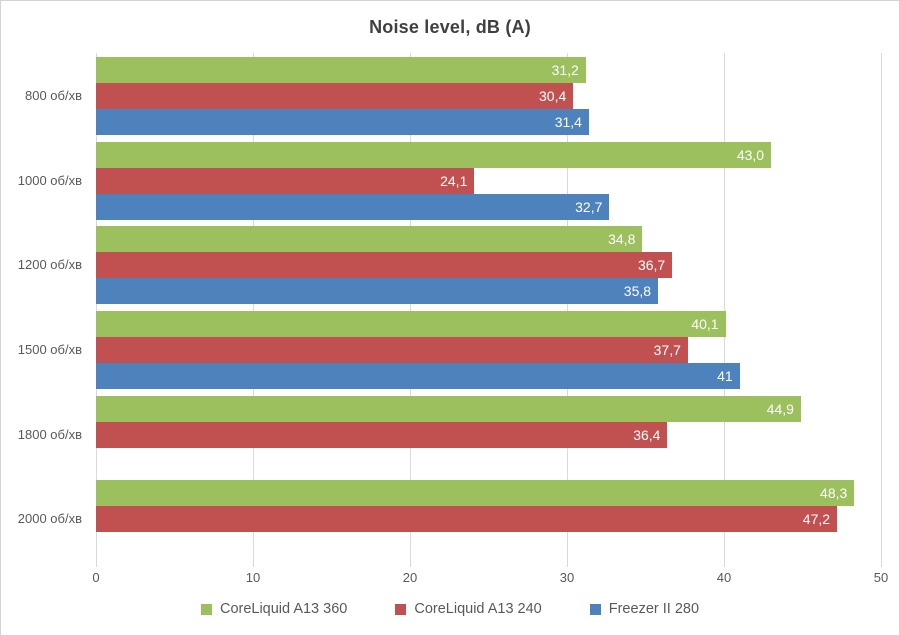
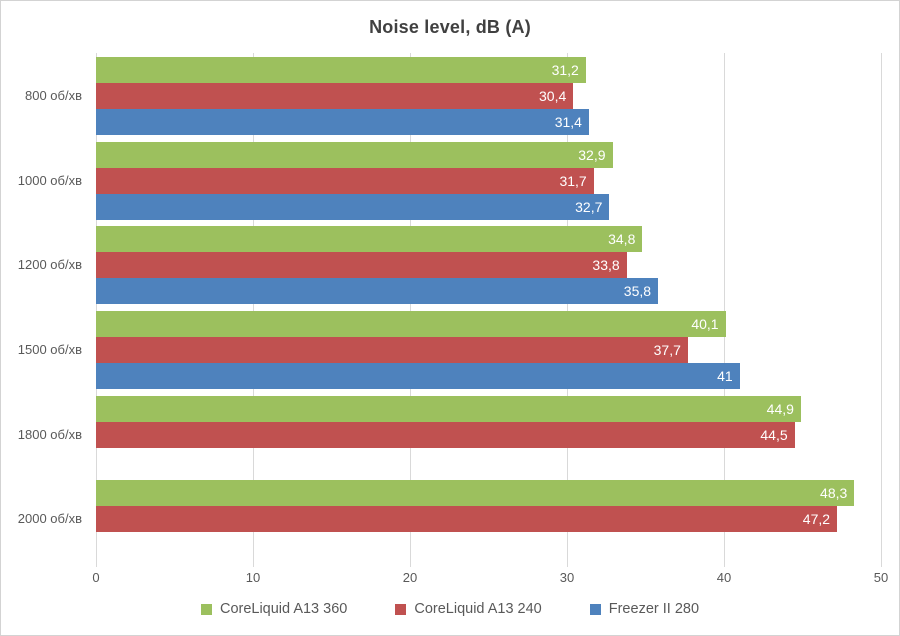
CoreLiquid A13 360/1000 об/хв: 43,0 -> 32,9
CoreLiquid A13 240/1000 об/хв: 24,1 -> 31,7
CoreLiquid A13 240/1200 об/хв: 36,7 -> 33,8
CoreLiquid A13 240/1800 об/хв: 36,4 -> 44,5
